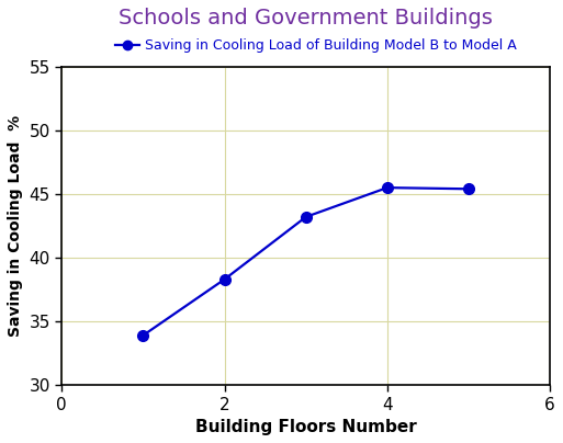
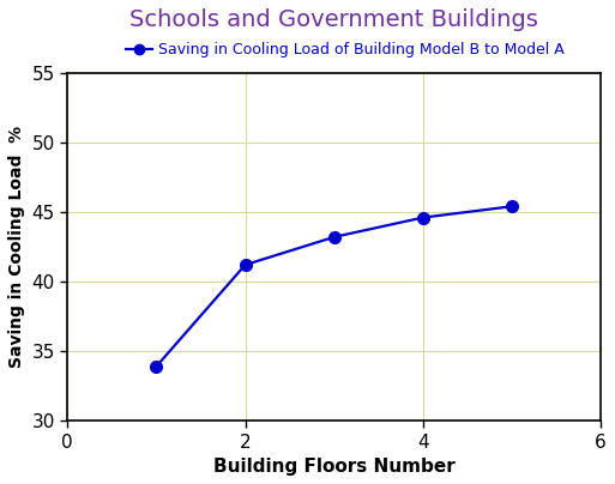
2: 38.3 -> 41.2
4: 45.5 -> 44.6
